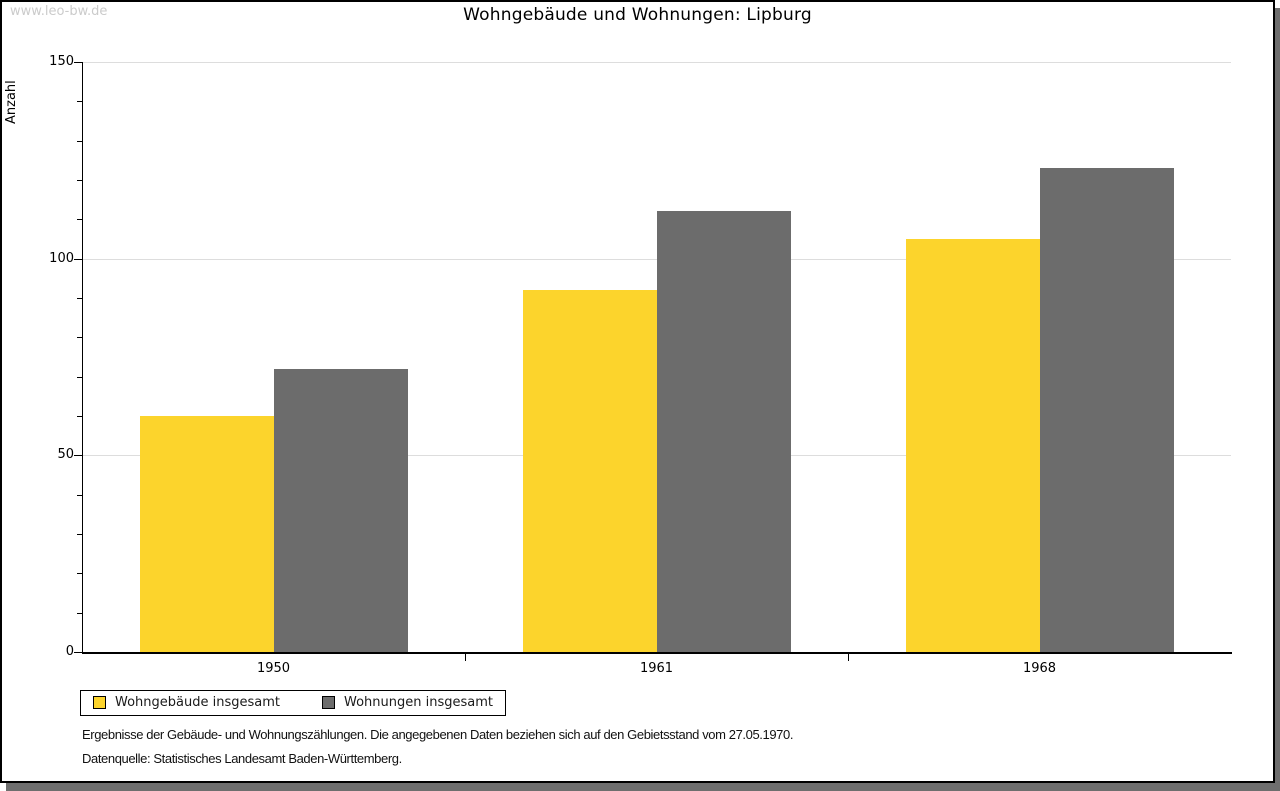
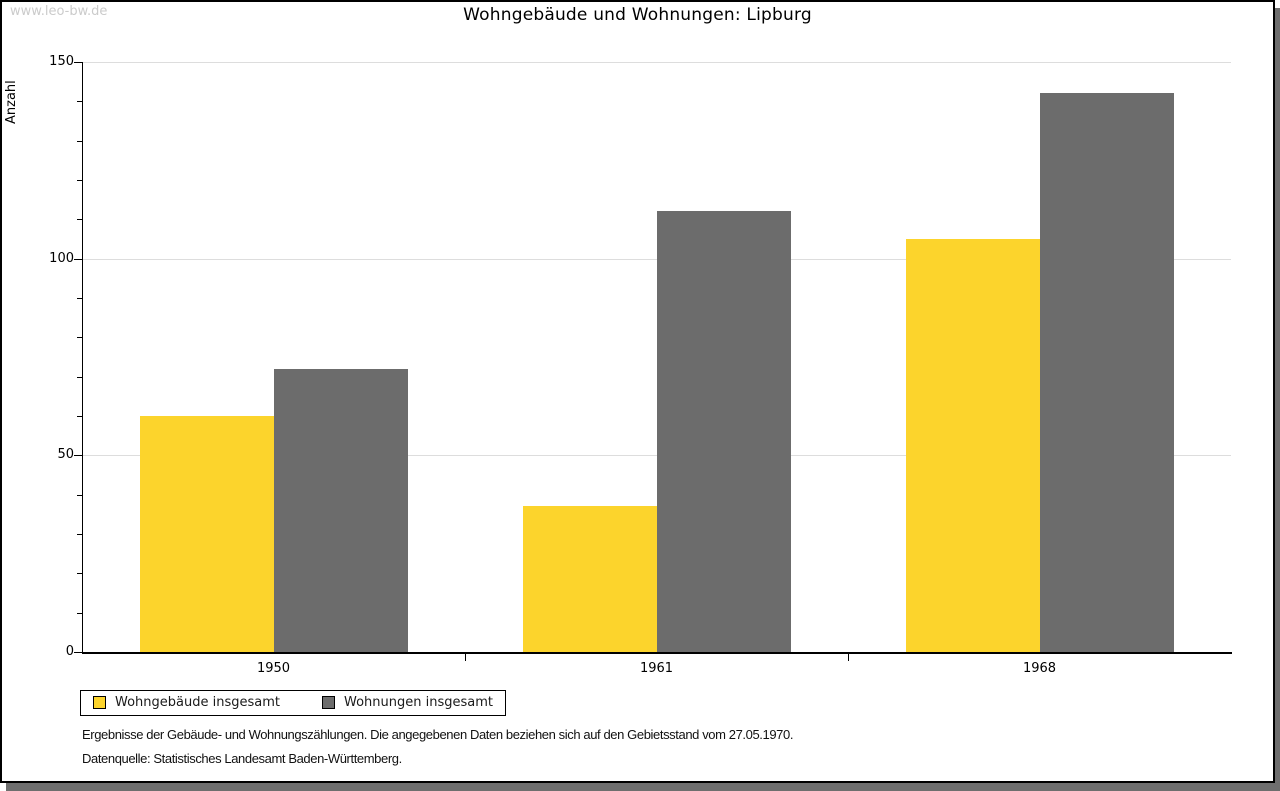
Wohngebäude insgesamt/1961: 92 -> 37
Wohnungen insgesamt/1968: 123 -> 142
